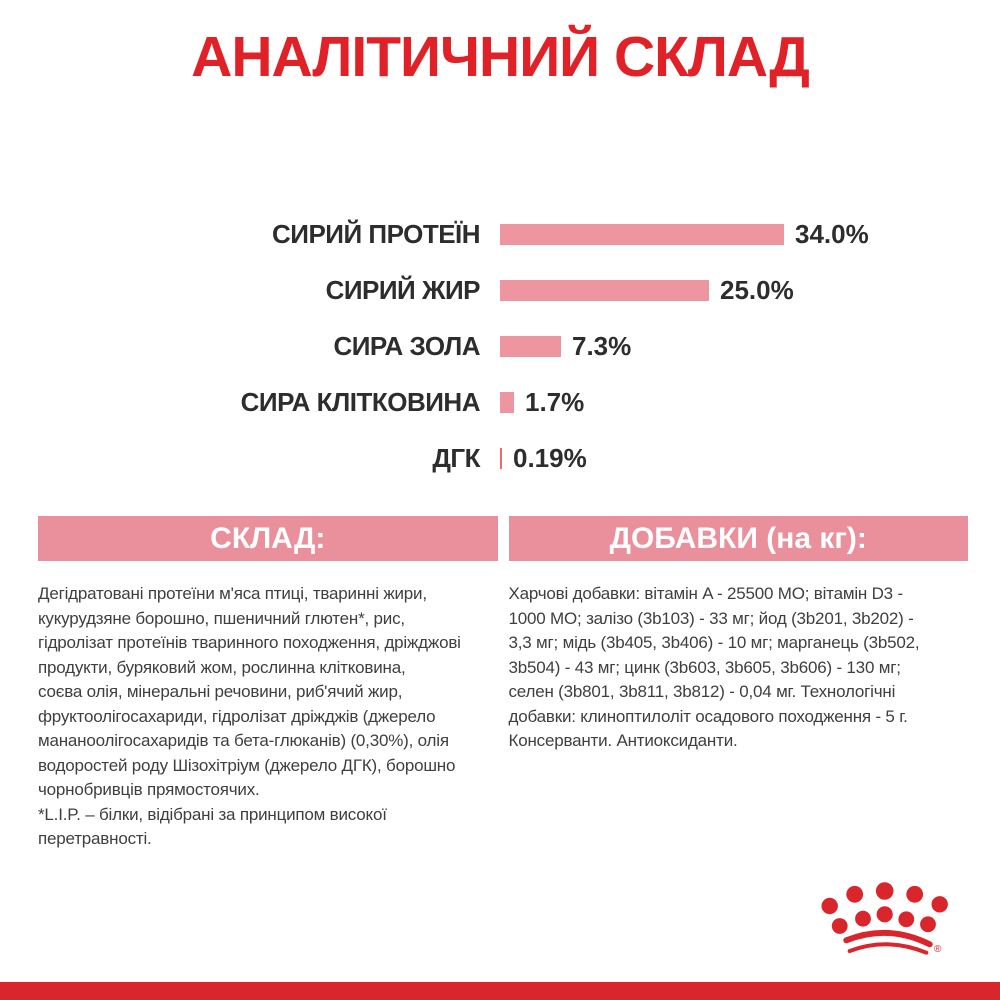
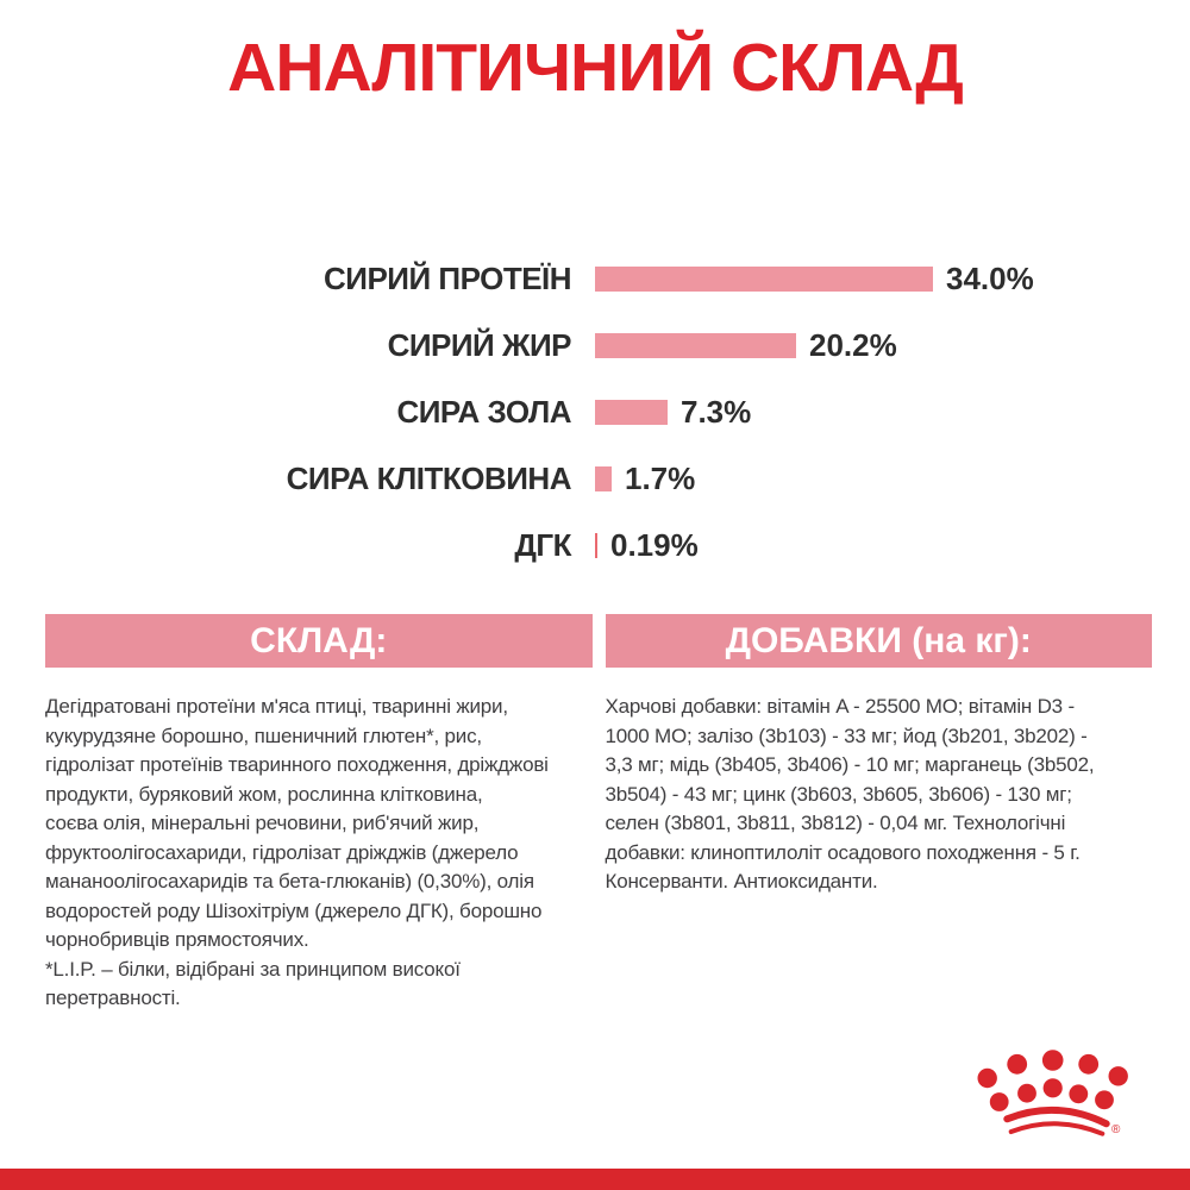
СИРИЙ ЖИР: 25.0% -> 20.2%
